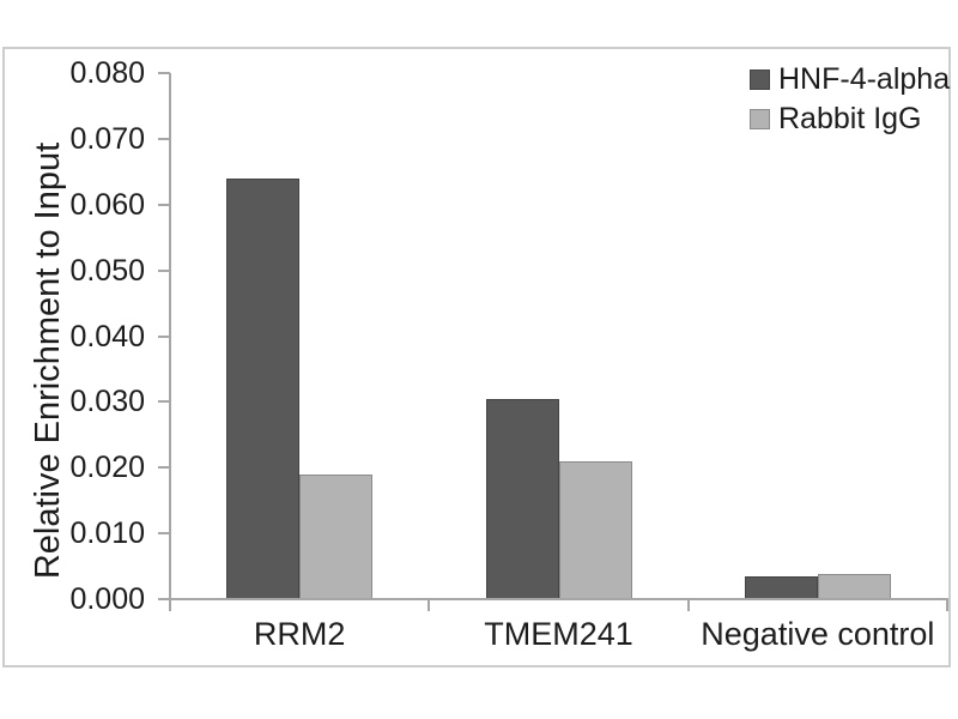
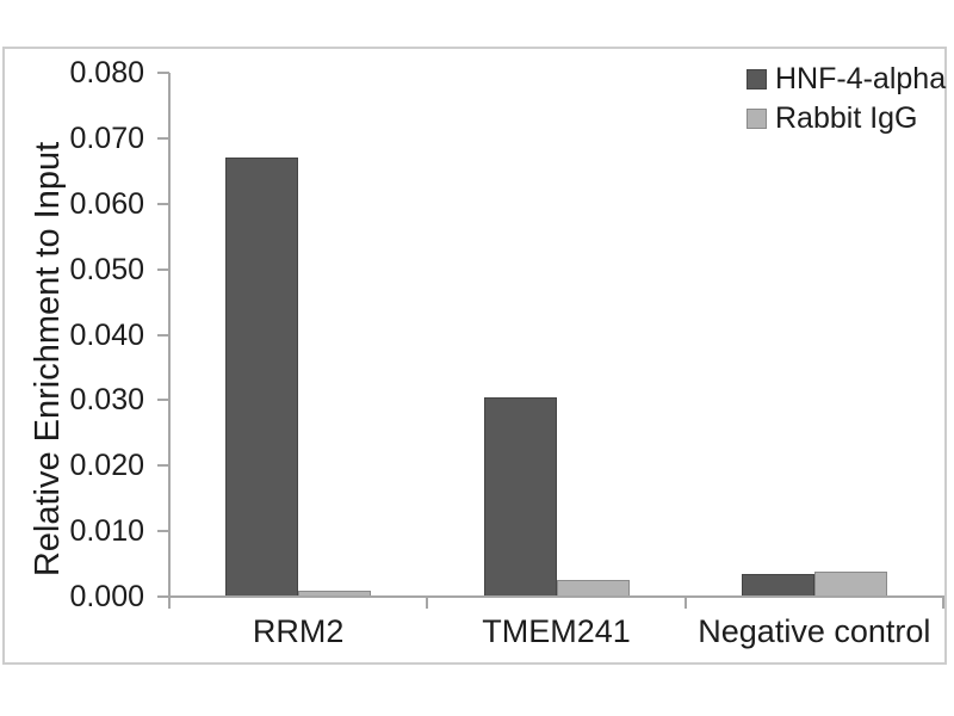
HNF-4-alpha/RRM2: 0.064 -> 0.067
Rabbit IgG/RRM2: 0.019 -> 0.001
Rabbit IgG/TMEM241: 0.021 -> 0.003
